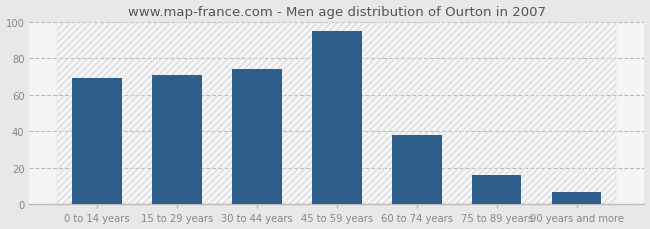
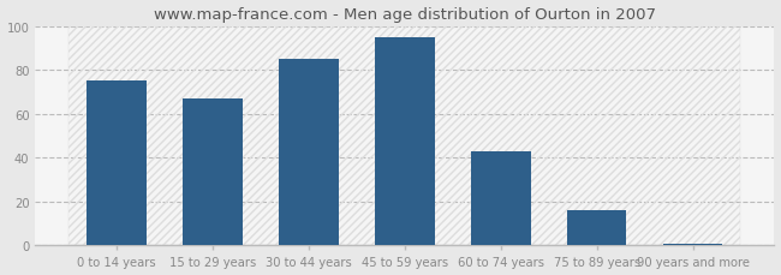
0 to 14 years: 69 -> 75
15 to 29 years: 71 -> 67
30 to 44 years: 74 -> 85
60 to 74 years: 38 -> 43
90 years and more: 7 -> 1
